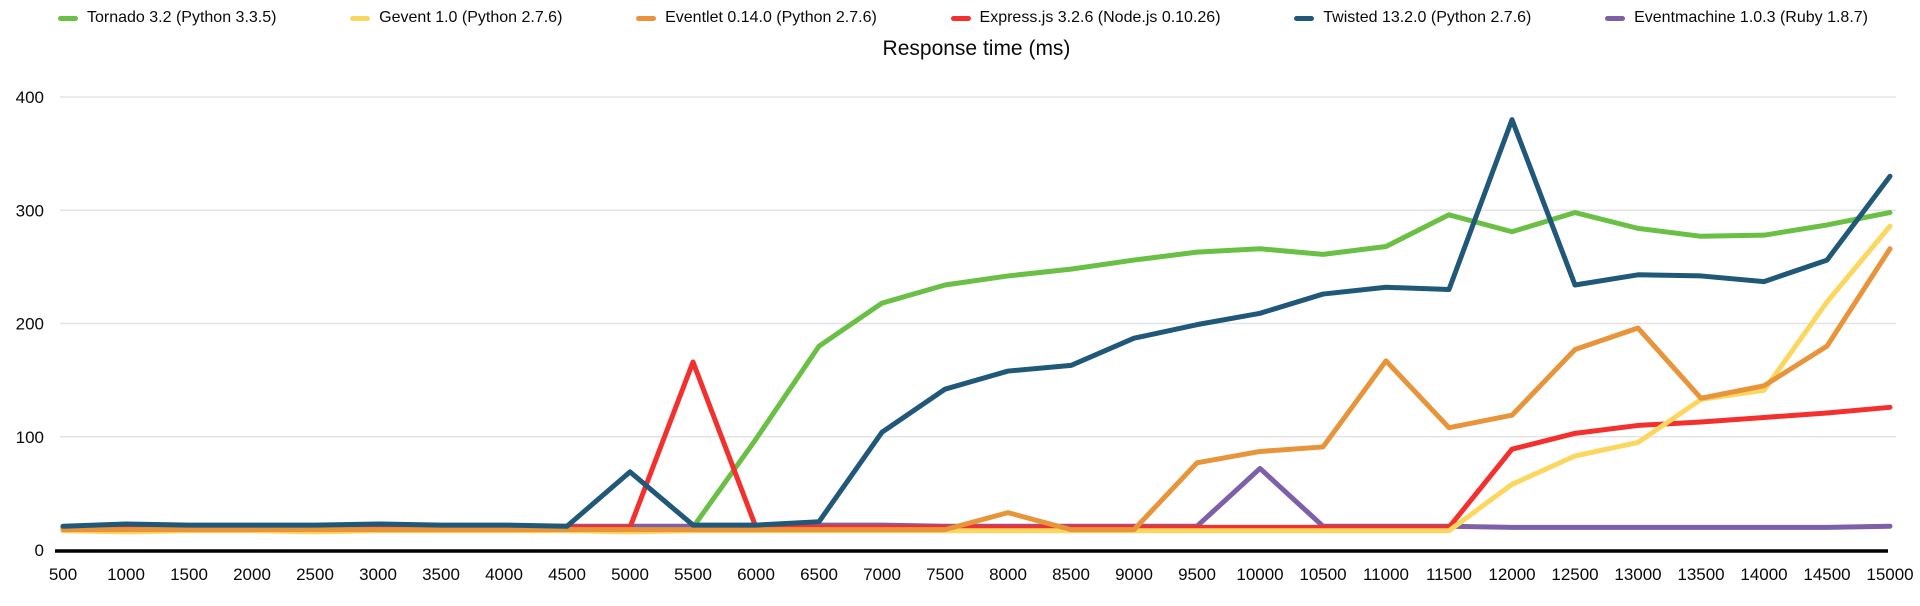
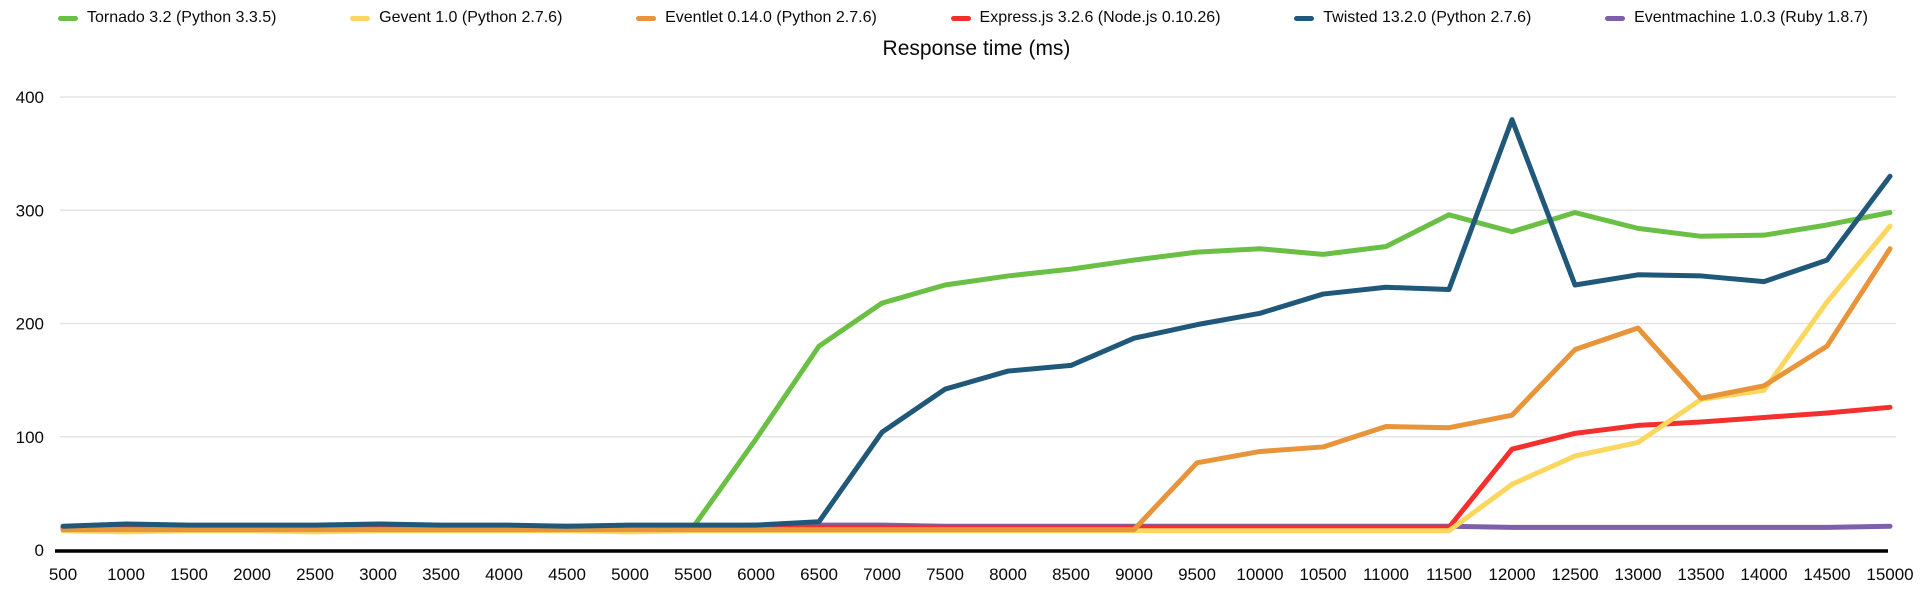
Twisted 13.2.0 (Python 2.7.6)/5000: 69 -> 22
Express.js 3.2.6 (Node.js 0.10.26)/5500: 166 -> 20
Eventlet 0.14.0 (Python 2.7.6)/8000: 33 -> 18
Eventmachine 1.0.3 (Ruby 1.8.7)/10000: 72 -> 21
Eventlet 0.14.0 (Python 2.7.6)/11000: 167 -> 109
